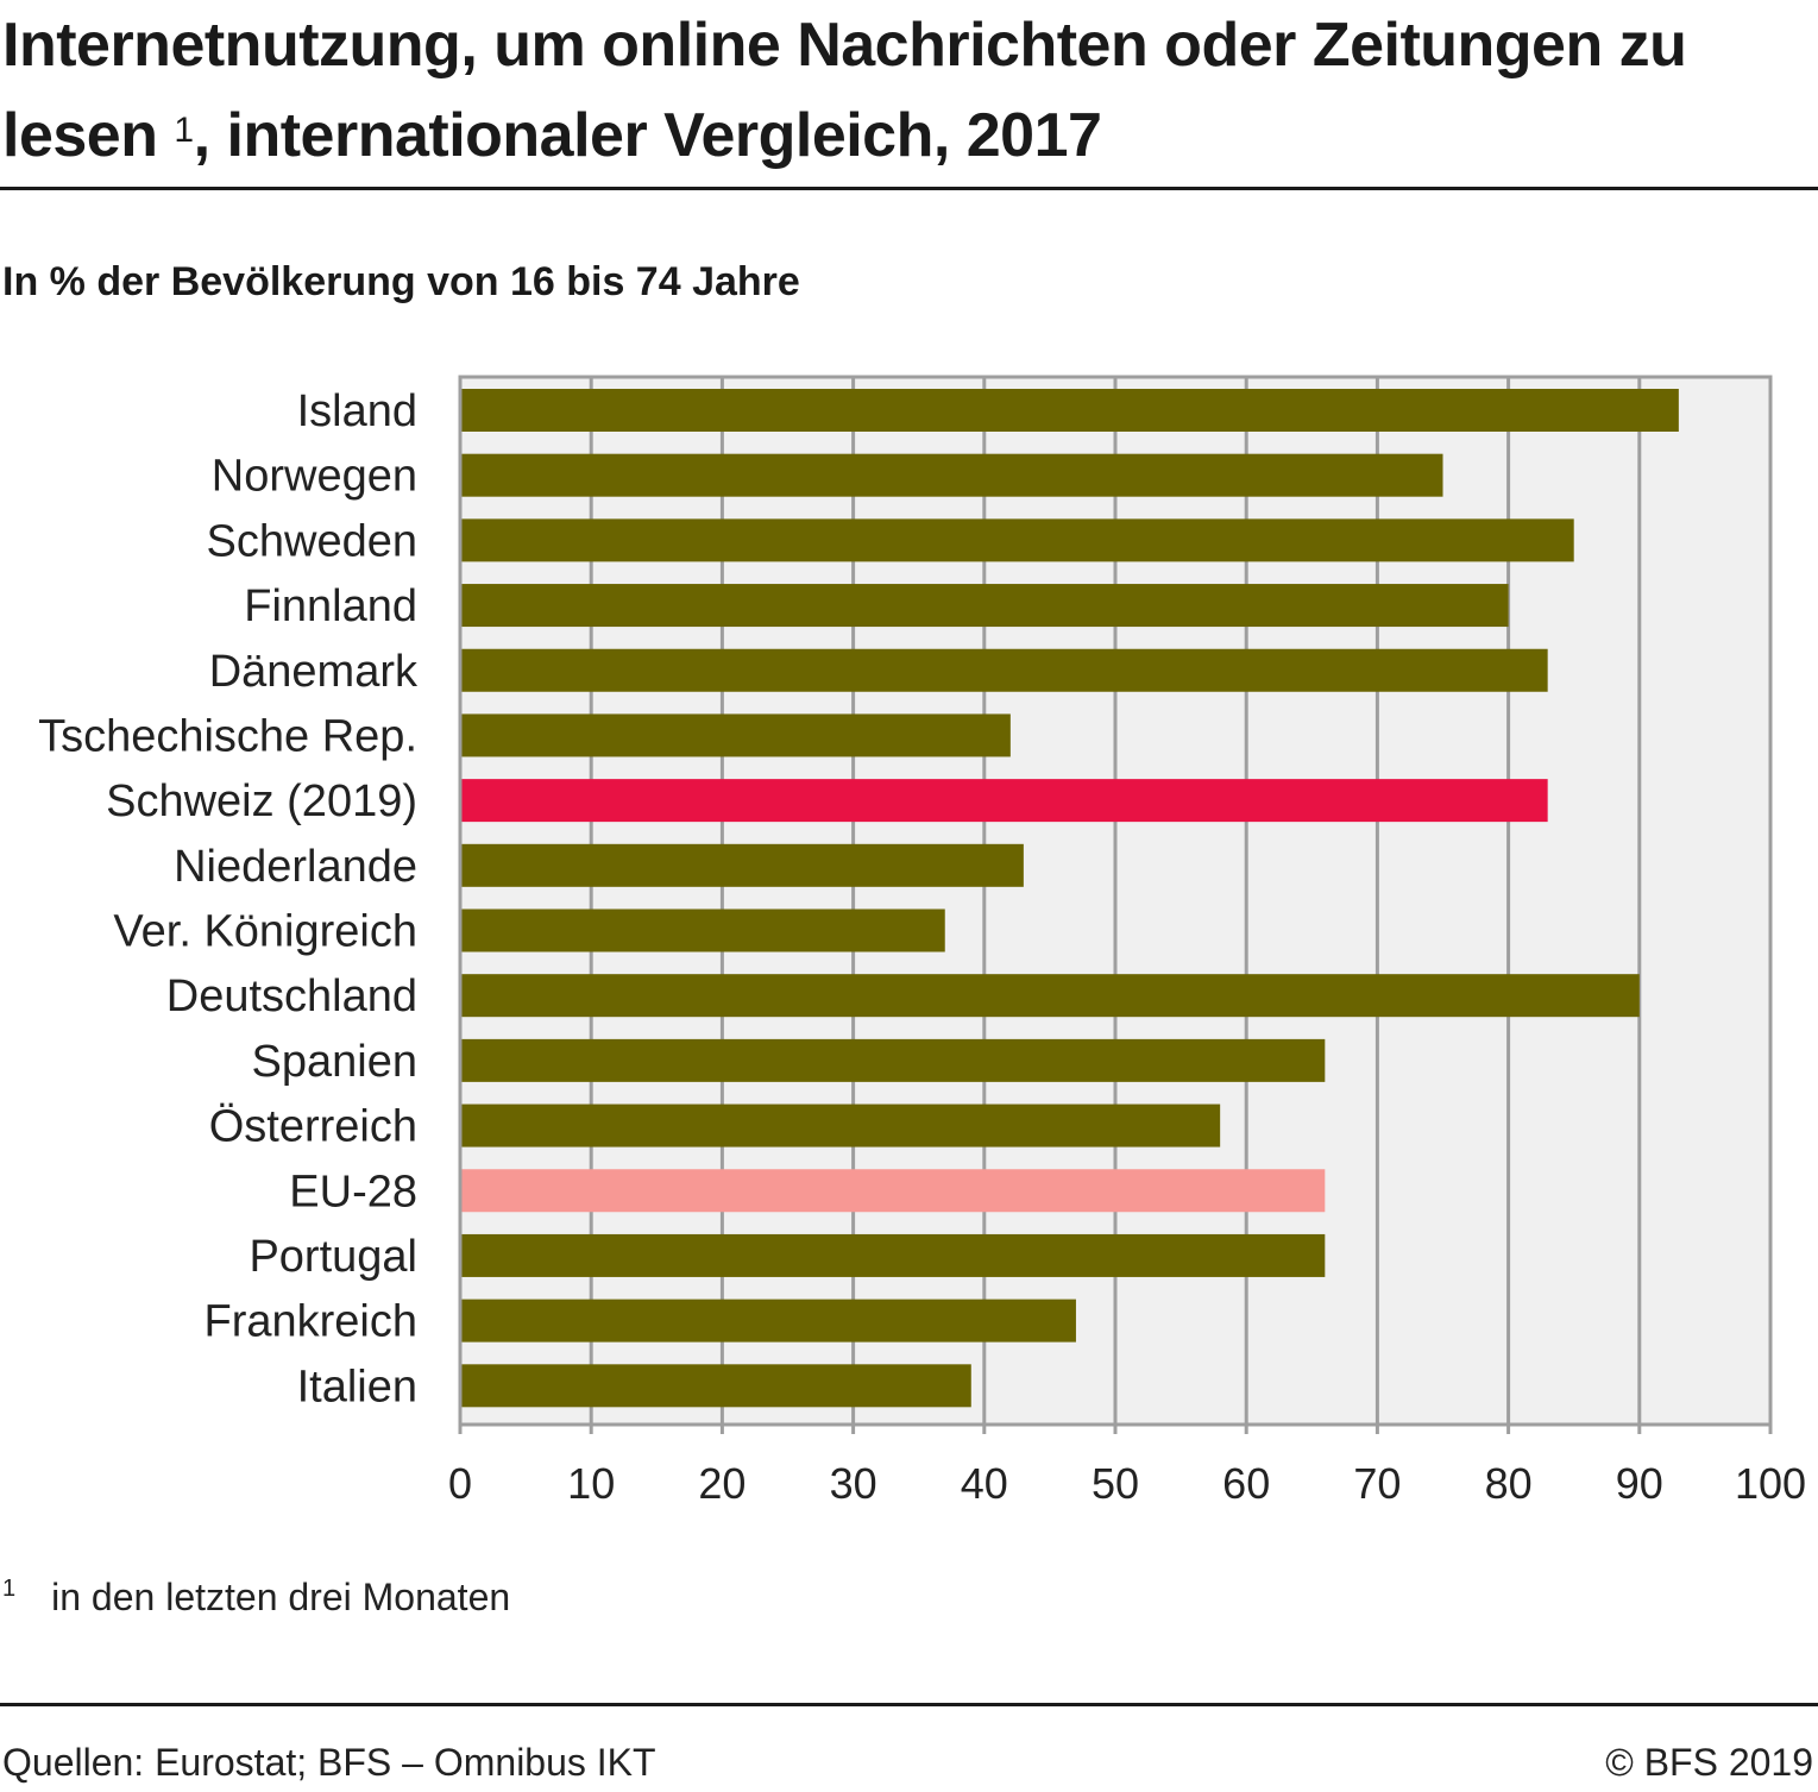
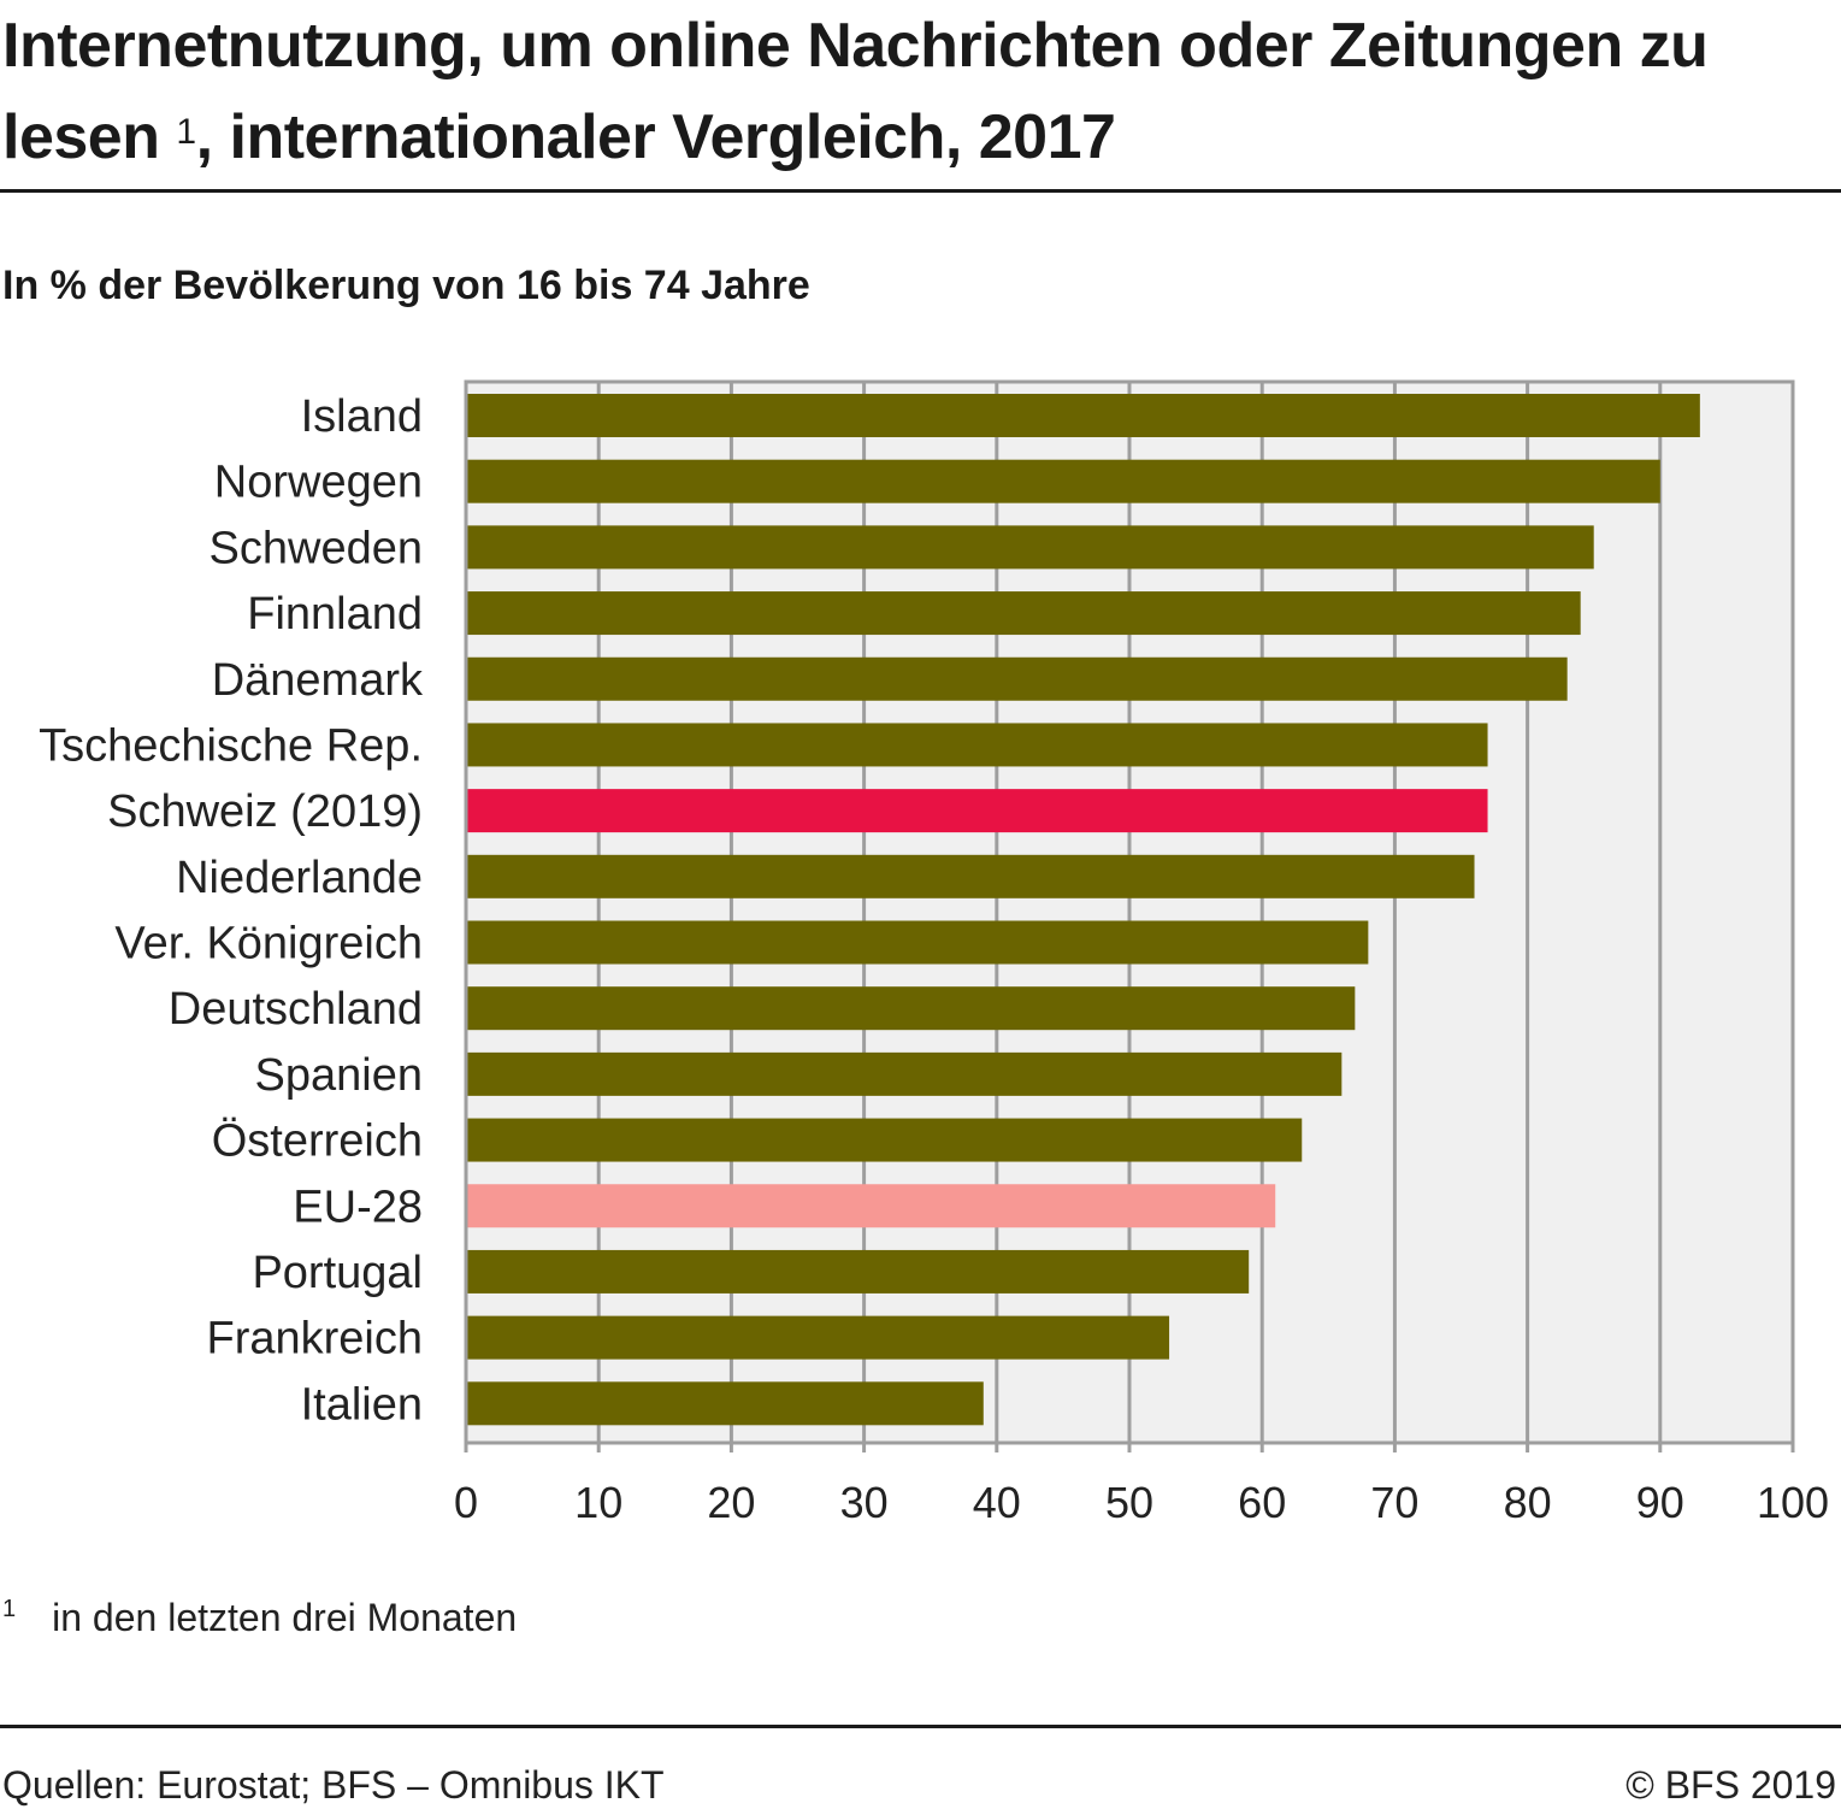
Norwegen: 75 -> 90
Finnland: 80 -> 84
Tschechische Rep.: 42 -> 77
Schweiz (2019): 83 -> 77
Niederlande: 43 -> 76
Ver. Königreich: 37 -> 68
Deutschland: 90 -> 67
Österreich: 58 -> 63
EU-28: 66 -> 61
Portugal: 66 -> 59
Frankreich: 47 -> 53
